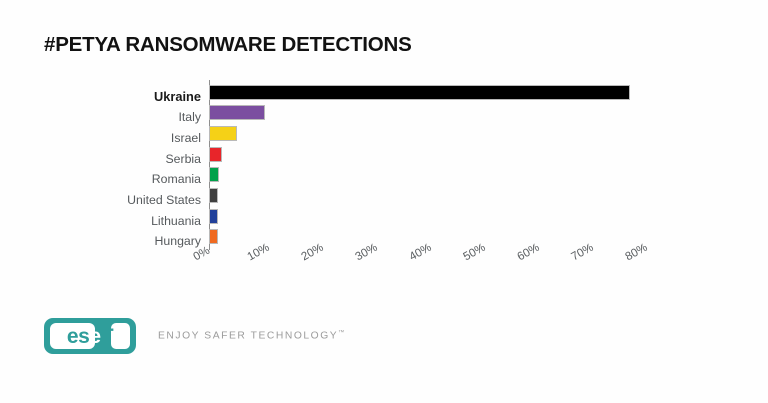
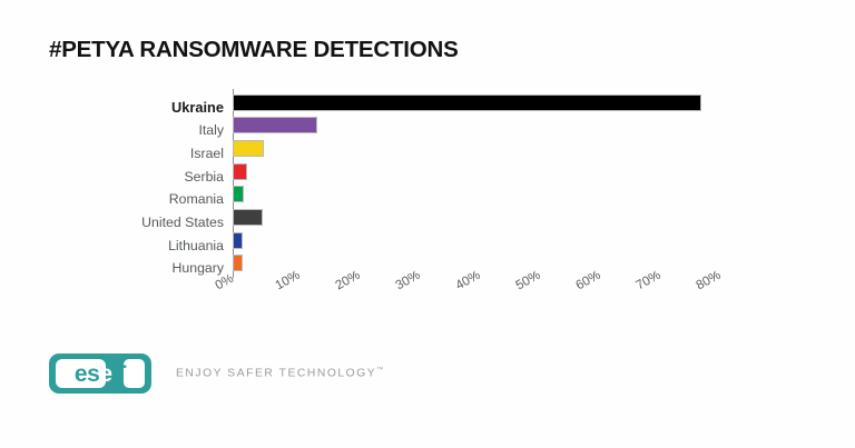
Italy: 10% -> 14%
United States: 2% -> 5%
